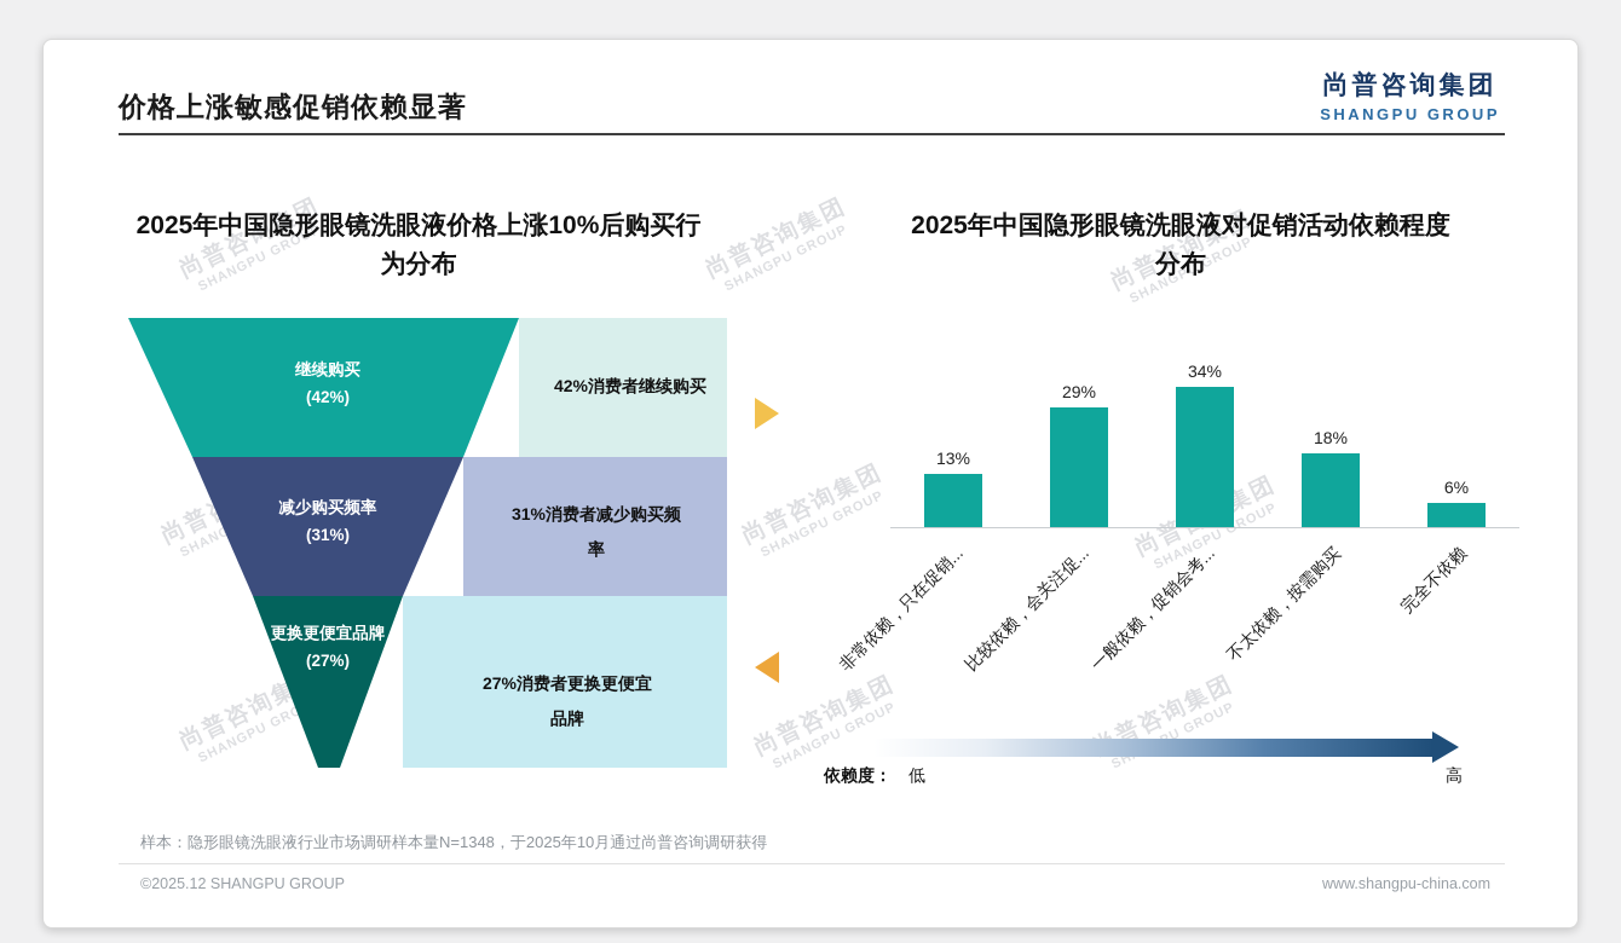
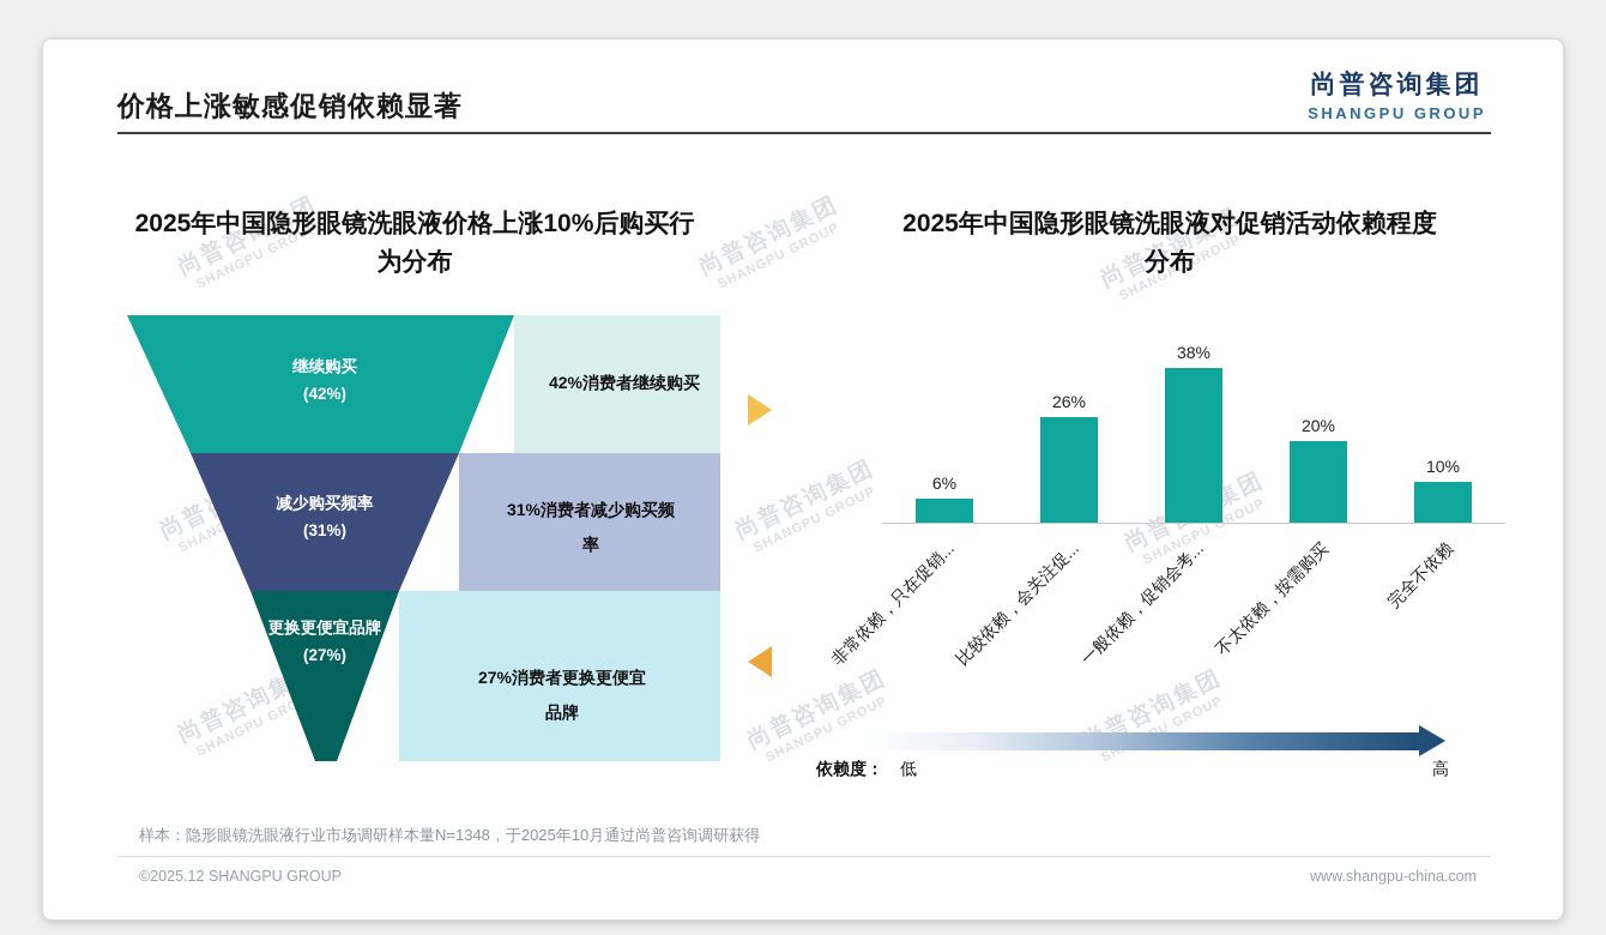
2025年中国隐形眼镜洗眼液对促销活动依赖程度分布/非常依赖，只在促销...: 13% -> 6%
2025年中国隐形眼镜洗眼液对促销活动依赖程度分布/比较依赖，会关注促...: 29% -> 26%
2025年中国隐形眼镜洗眼液对促销活动依赖程度分布/一般依赖，促销会考...: 34% -> 38%
2025年中国隐形眼镜洗眼液对促销活动依赖程度分布/不太依赖，按需购买: 18% -> 20%
2025年中国隐形眼镜洗眼液对促销活动依赖程度分布/完全不依赖: 6% -> 10%
